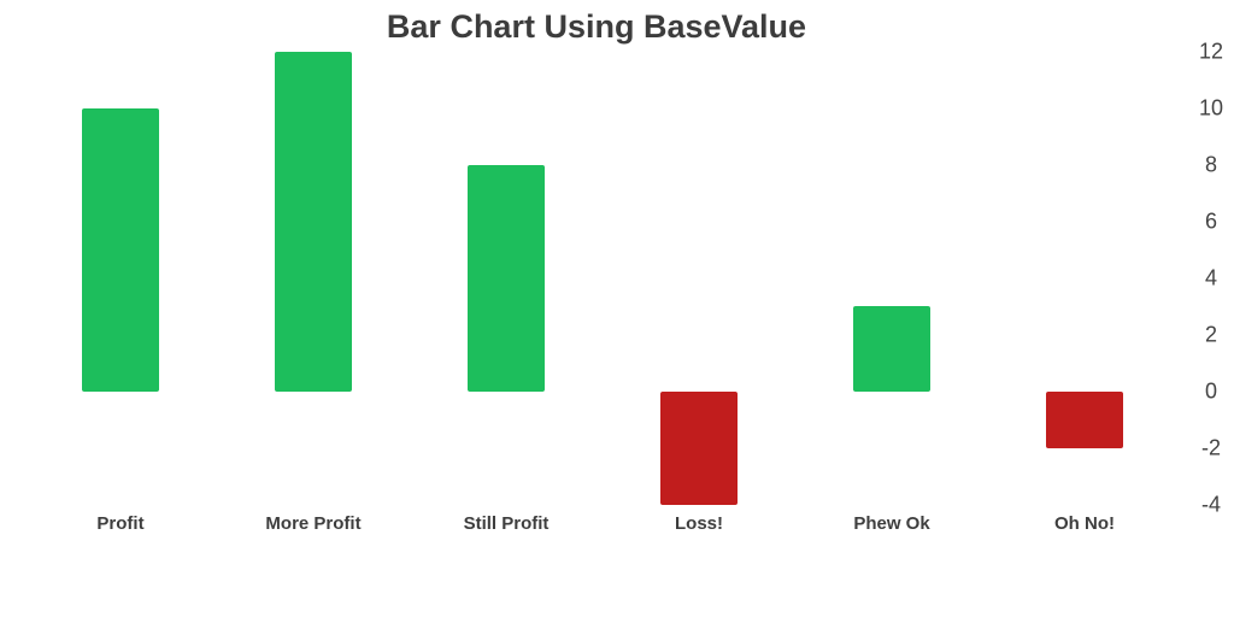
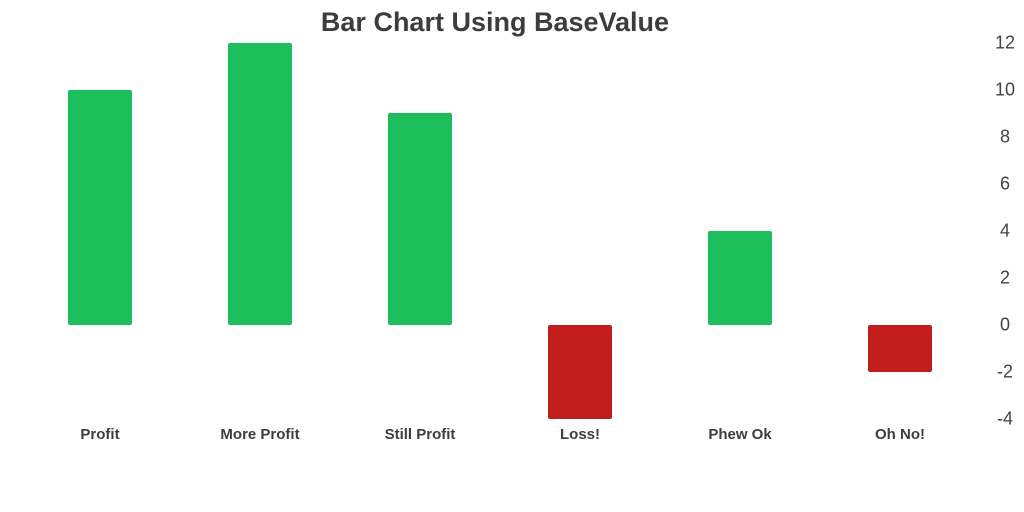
Still Profit: 8 -> 9
Phew Ok: 3 -> 4
